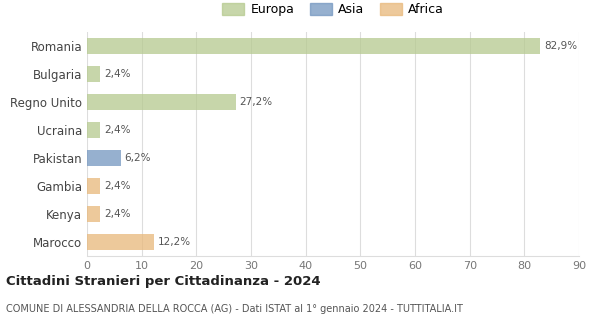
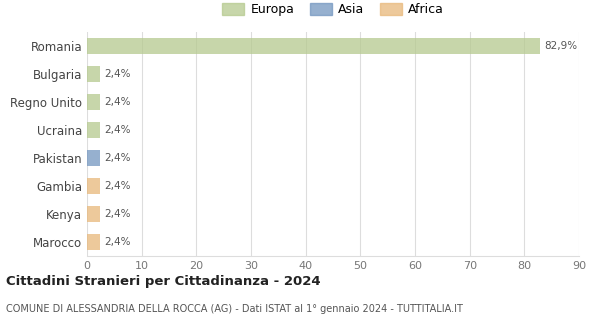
Regno Unito: 27,2% -> 2,4%
Pakistan: 6,2% -> 2,4%
Marocco: 12,2% -> 2,4%
